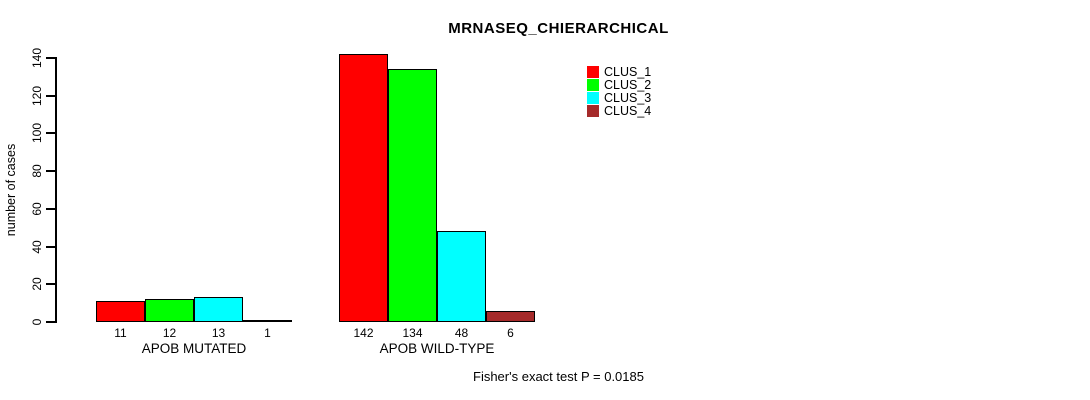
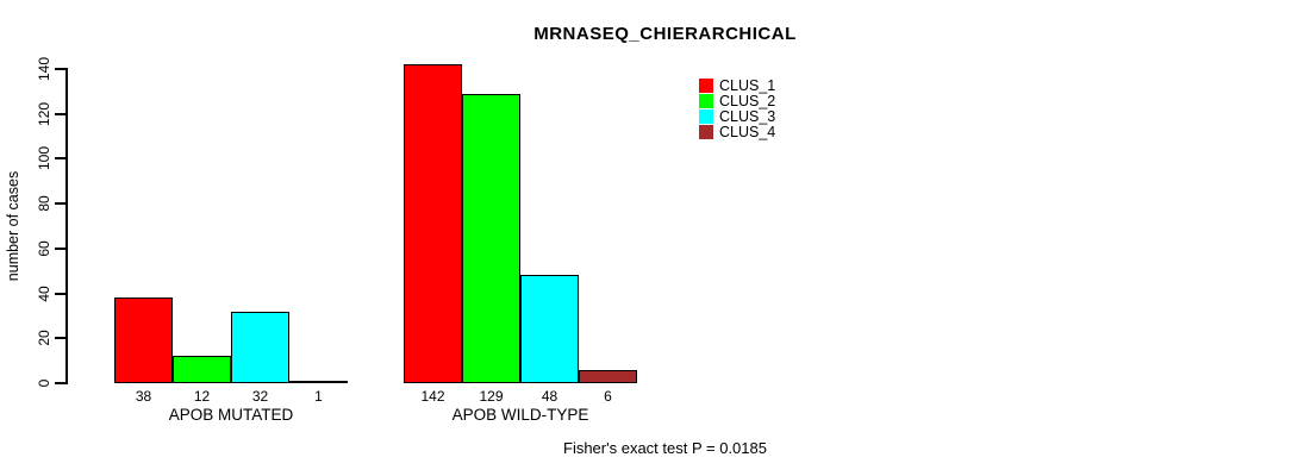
CLUS_1/APOB MUTATED: 11 -> 38
CLUS_3/APOB MUTATED: 13 -> 32
CLUS_2/APOB WILD-TYPE: 134 -> 129
